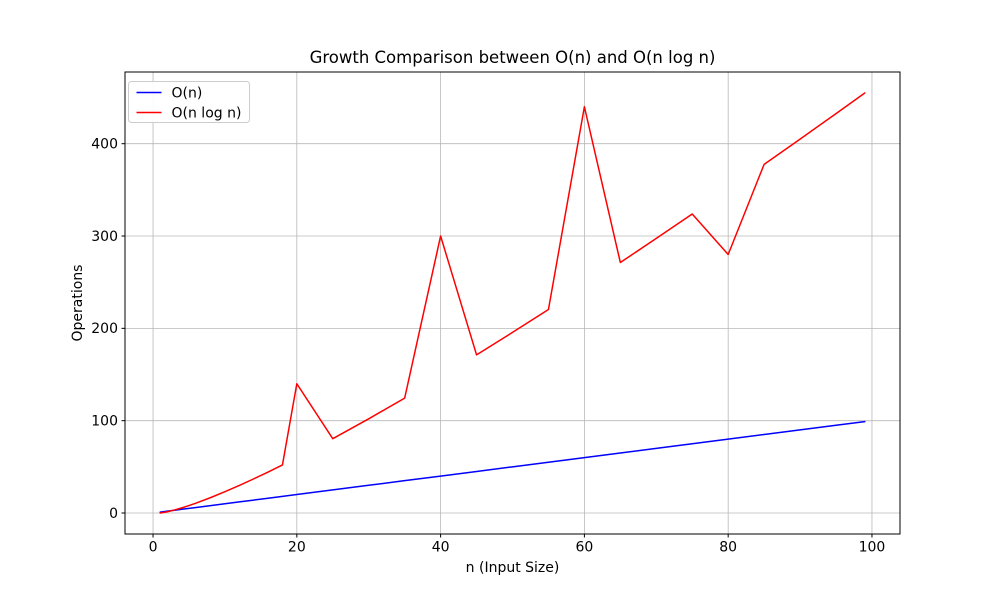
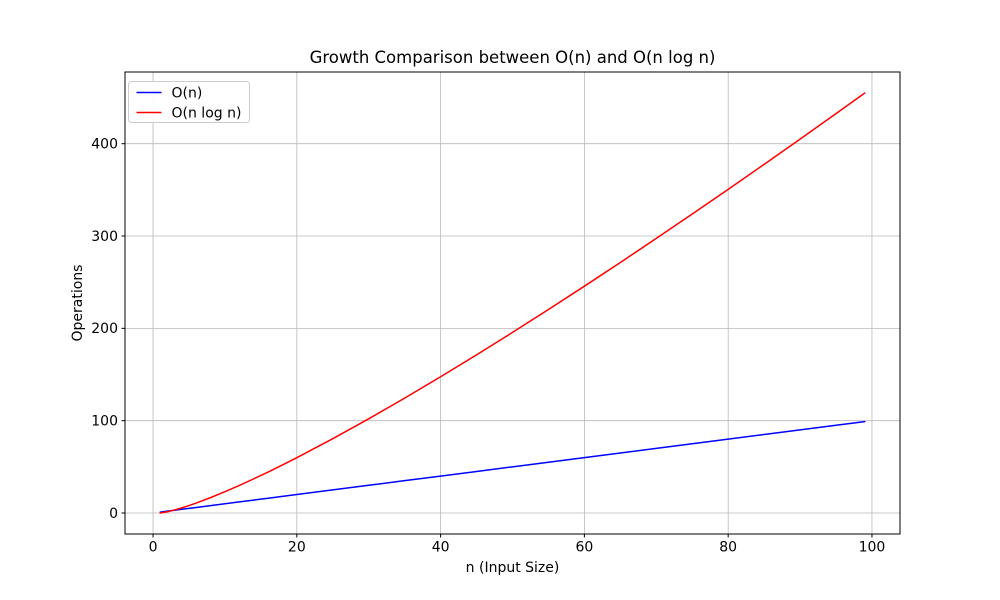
O(n log n)/20: 140 -> 60
O(n log n)/40: 300 -> 150
O(n log n)/60: 440 -> 250
O(n log n)/80: 280 -> 350
